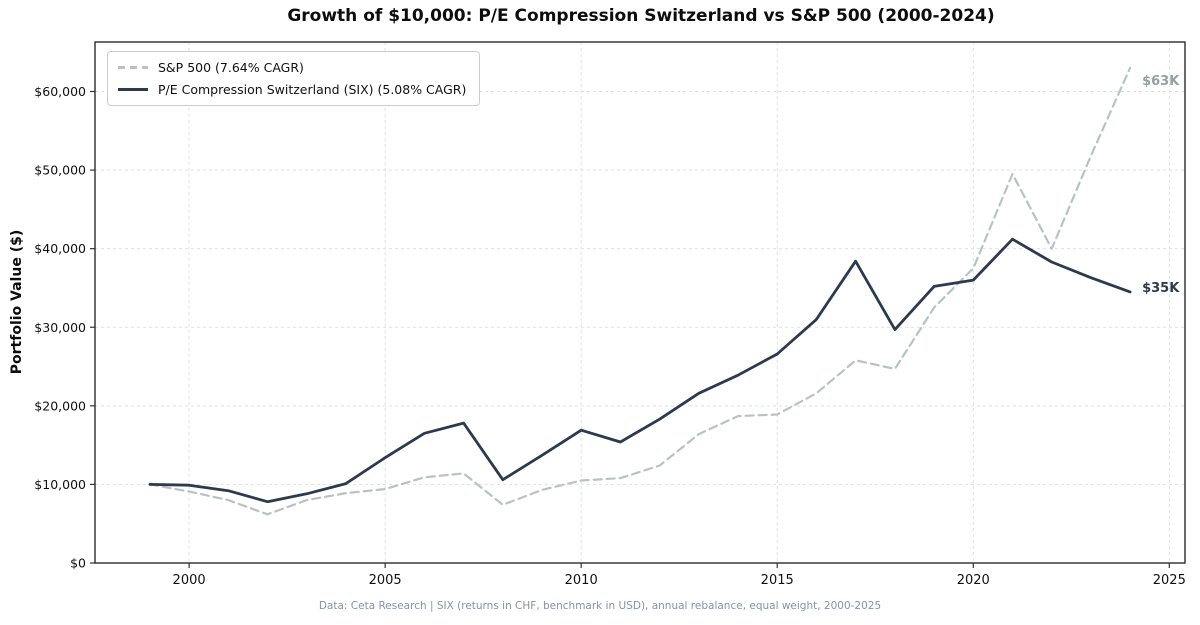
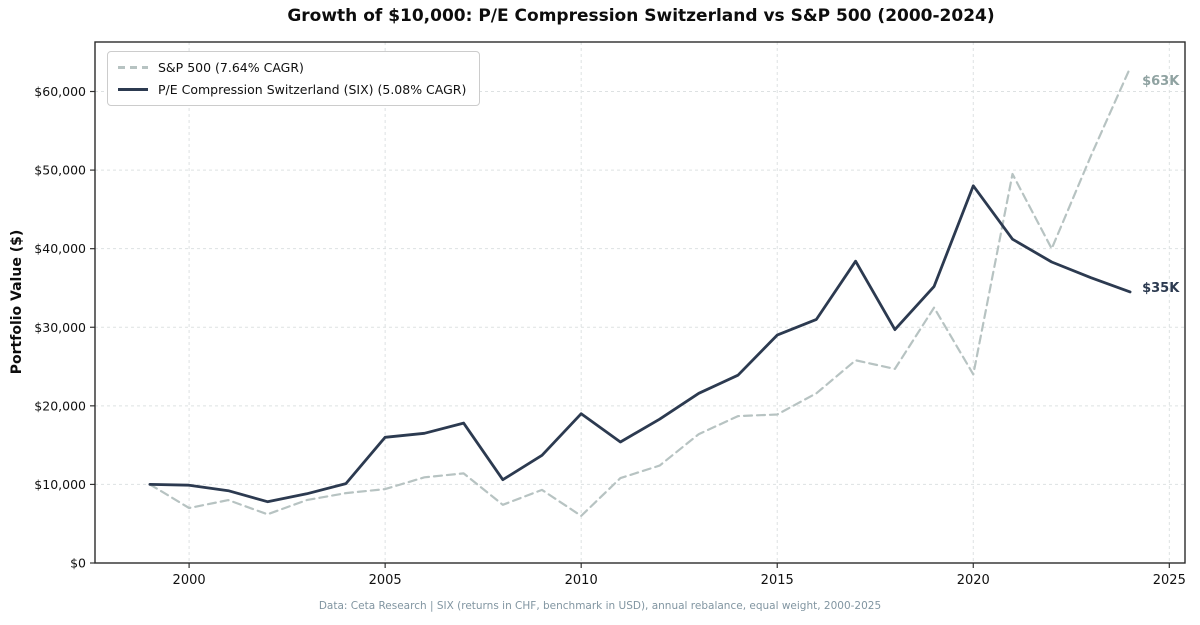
S&P 500 (7.64% CAGR)/2000: $9000 -> $7000
P/E Compression Switzerland (SIX) (5.08% CAGR)/2005: $13000 -> $16000
S&P 500 (7.64% CAGR)/2010: $10000 -> $6000
P/E Compression Switzerland (SIX) (5.08% CAGR)/2010: $17000 -> $19000
P/E Compression Switzerland (SIX) (5.08% CAGR)/2015: $27000 -> $29000
S&P 500 (7.64% CAGR)/2020: $38000 -> $24000
P/E Compression Switzerland (SIX) (5.08% CAGR)/2020: $36000 -> $48000
